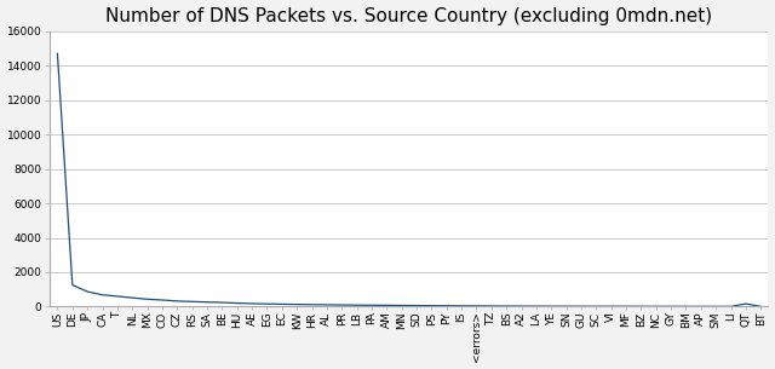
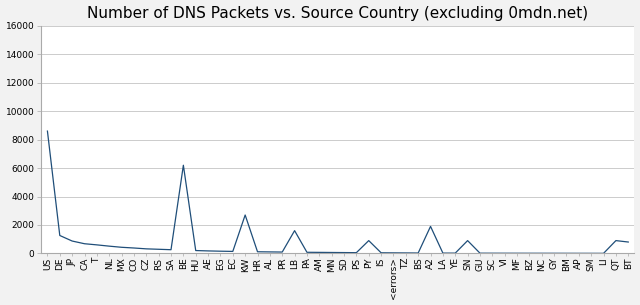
US: 14700 -> 8600
BE: 200 -> 6200
KW: 100 -> 2700
LB: 100 -> 1600
PY: 0 -> 900
A2: 0 -> 1900
SN: 0 -> 900
QT: 200 -> 900
BT: 0 -> 800
